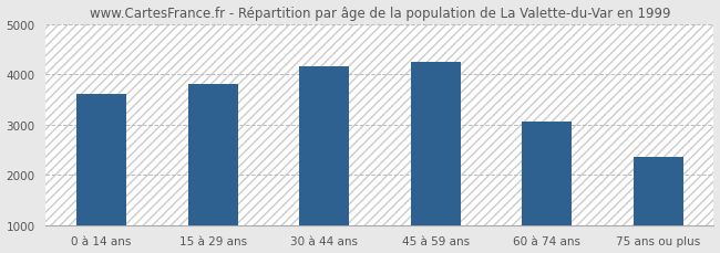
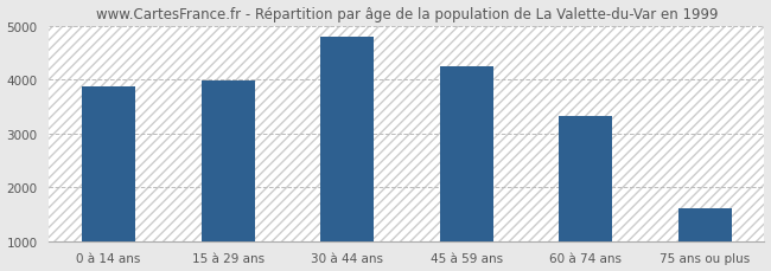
0 à 14 ans: 3600 -> 3880
15 à 29 ans: 3800 -> 3980
30 à 44 ans: 4150 -> 4800
60 à 74 ans: 3050 -> 3330
75 ans ou plus: 2350 -> 1600
